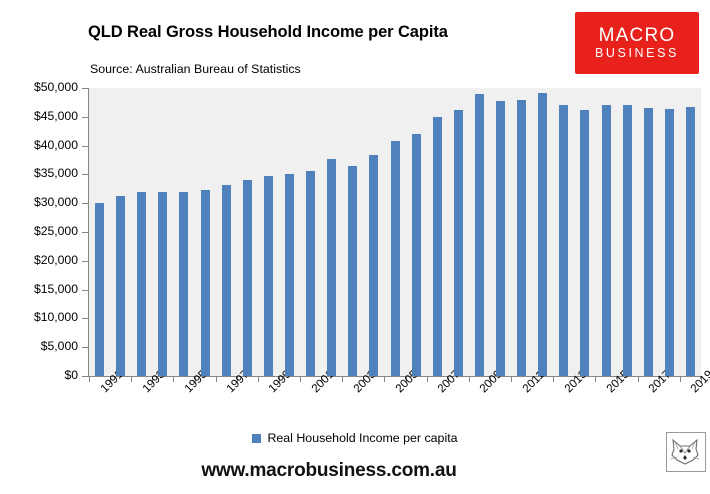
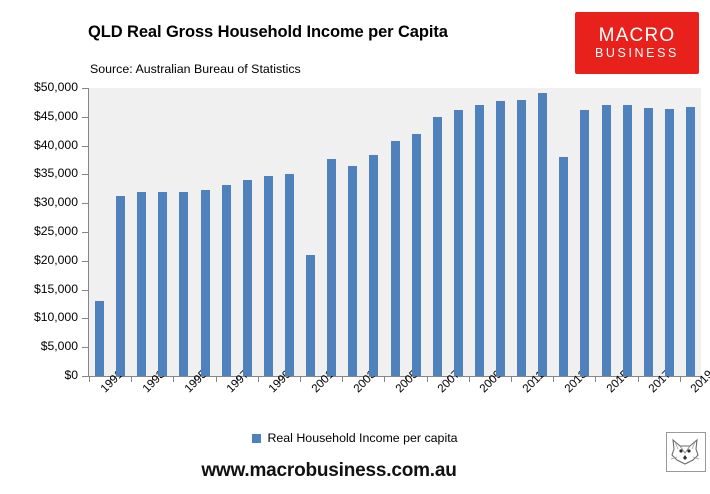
1991: $30000 -> $13000
2001: $36000 -> $21000
2009: $49000 -> $47000
2013: $47000 -> $38000
